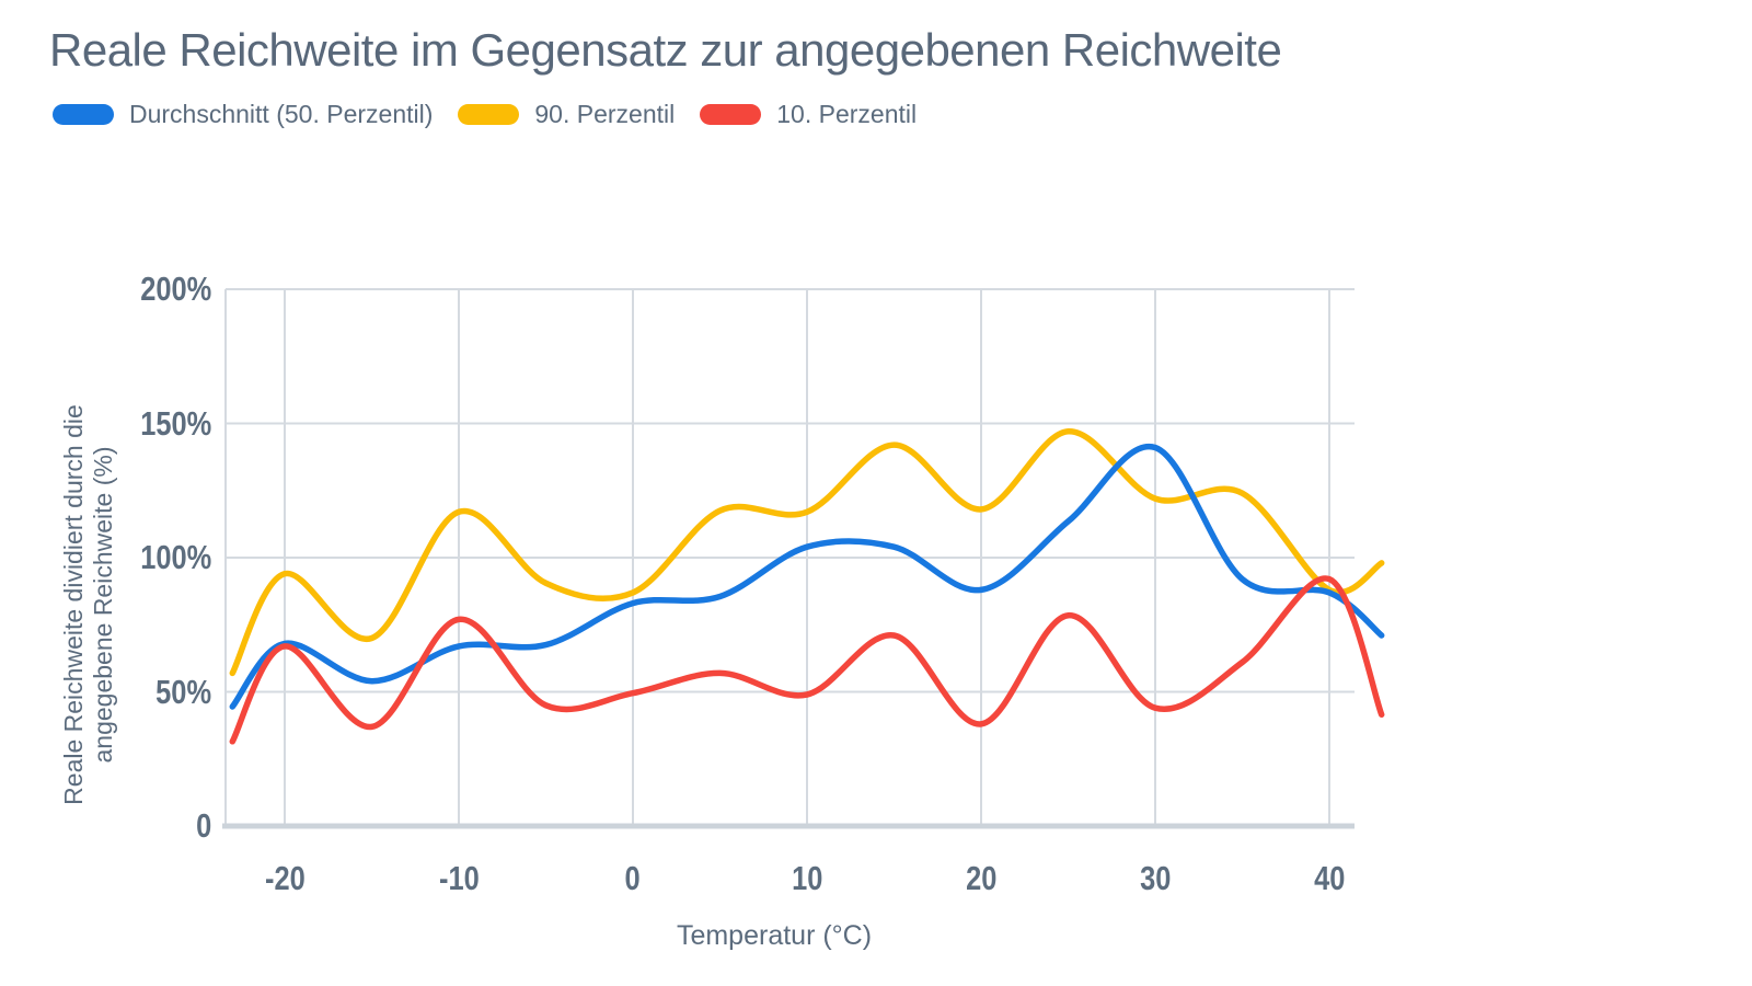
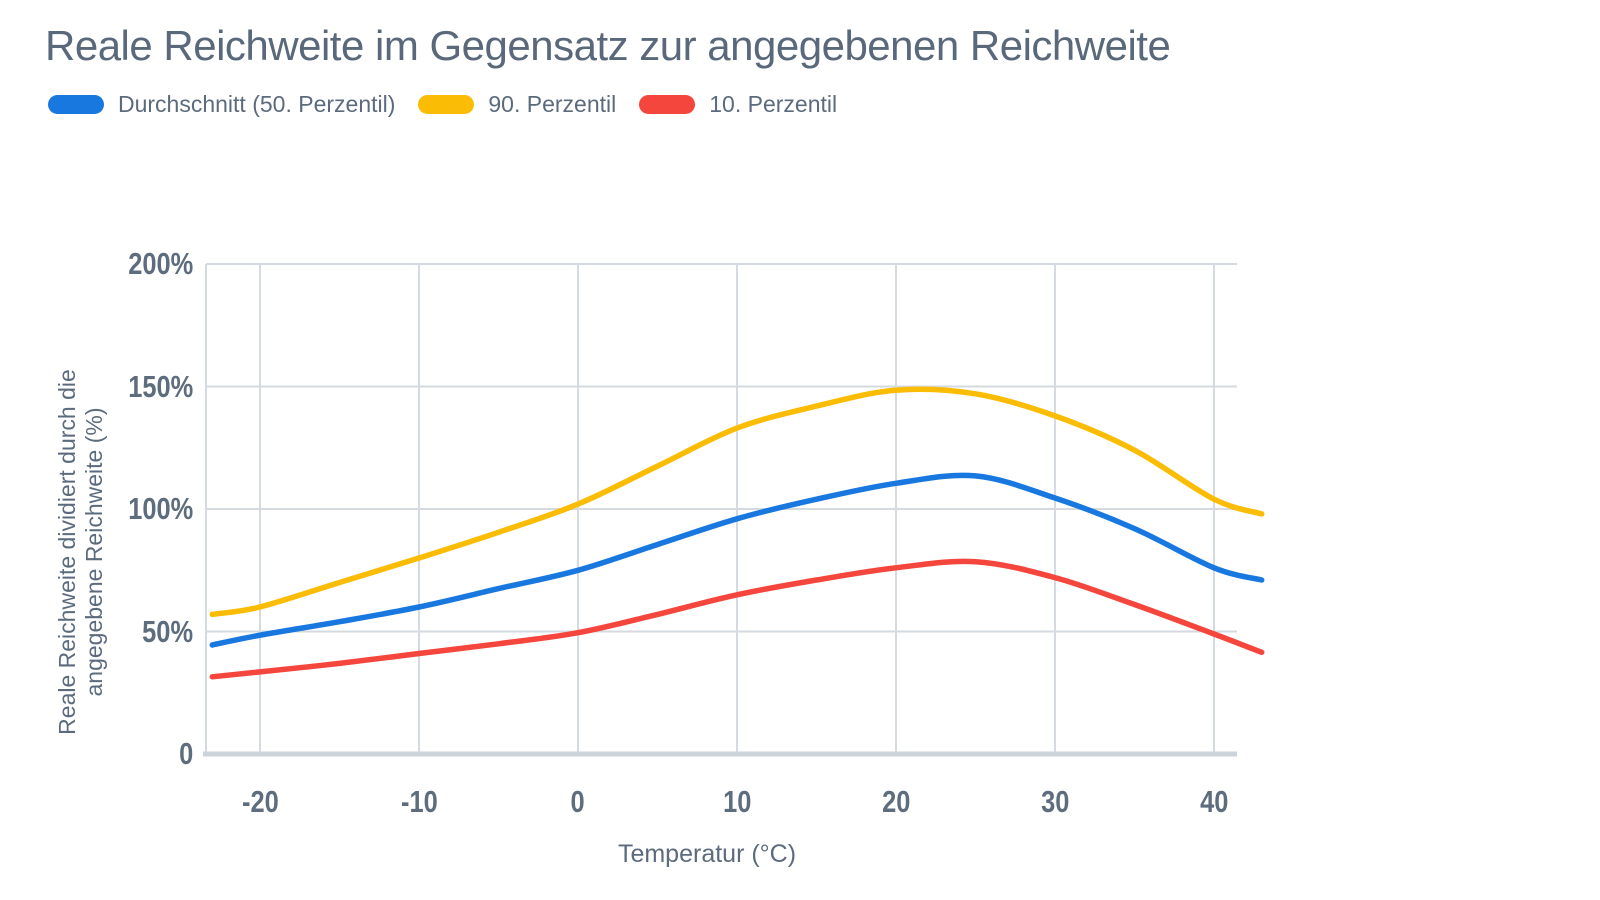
90. Perzentil/-20: 94% -> 60%
Durchschnitt (50. Perzentil)/-20: 68% -> 48%
10. Perzentil/-20: 67% -> 34%
90. Perzentil/-10: 117% -> 80%
Durchschnitt (50. Perzentil)/-10: 67% -> 60%
10. Perzentil/-10: 77% -> 41%
90. Perzentil/0: 87% -> 102%
Durchschnitt (50. Perzentil)/0: 83% -> 75%
90. Perzentil/10: 117% -> 133%
Durchschnitt (50. Perzentil)/10: 104% -> 96%
10. Perzentil/10: 49% -> 65%
90. Perzentil/20: 118% -> 148%
Durchschnitt (50. Perzentil)/20: 88% -> 110%
10. Perzentil/20: 38% -> 76%
90. Perzentil/30: 122% -> 138%
Durchschnitt (50. Perzentil)/30: 141% -> 104%
10. Perzentil/30: 44% -> 72%
90. Perzentil/40: 88% -> 104%
Durchschnitt (50. Perzentil)/40: 87% -> 76%
10. Perzentil/40: 92% -> 49%
